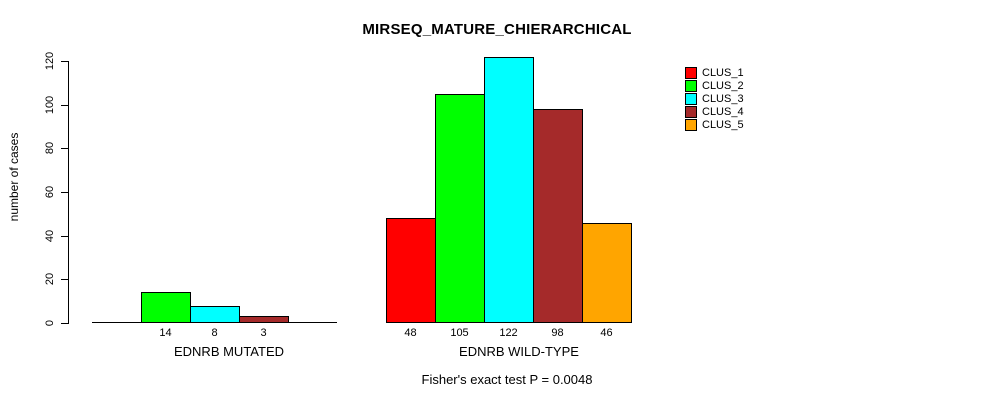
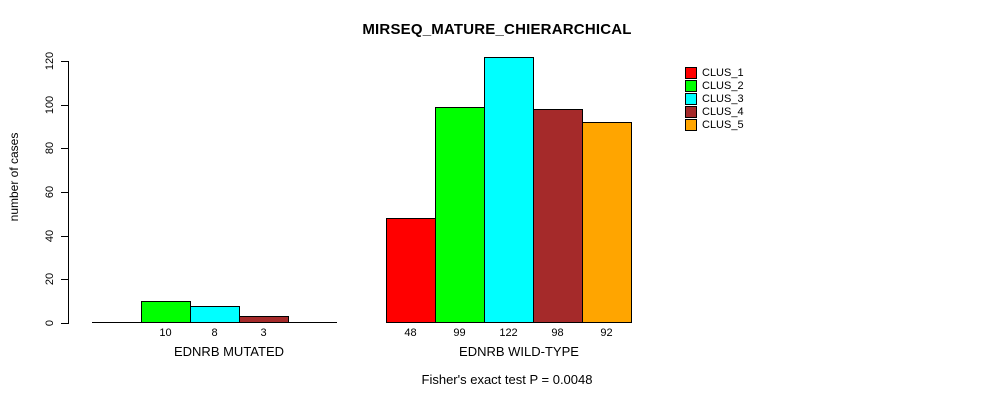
CLUS_2/EDNRB MUTATED: 14 -> 10
CLUS_2/EDNRB WILD-TYPE: 105 -> 99
CLUS_5/EDNRB WILD-TYPE: 46 -> 92
